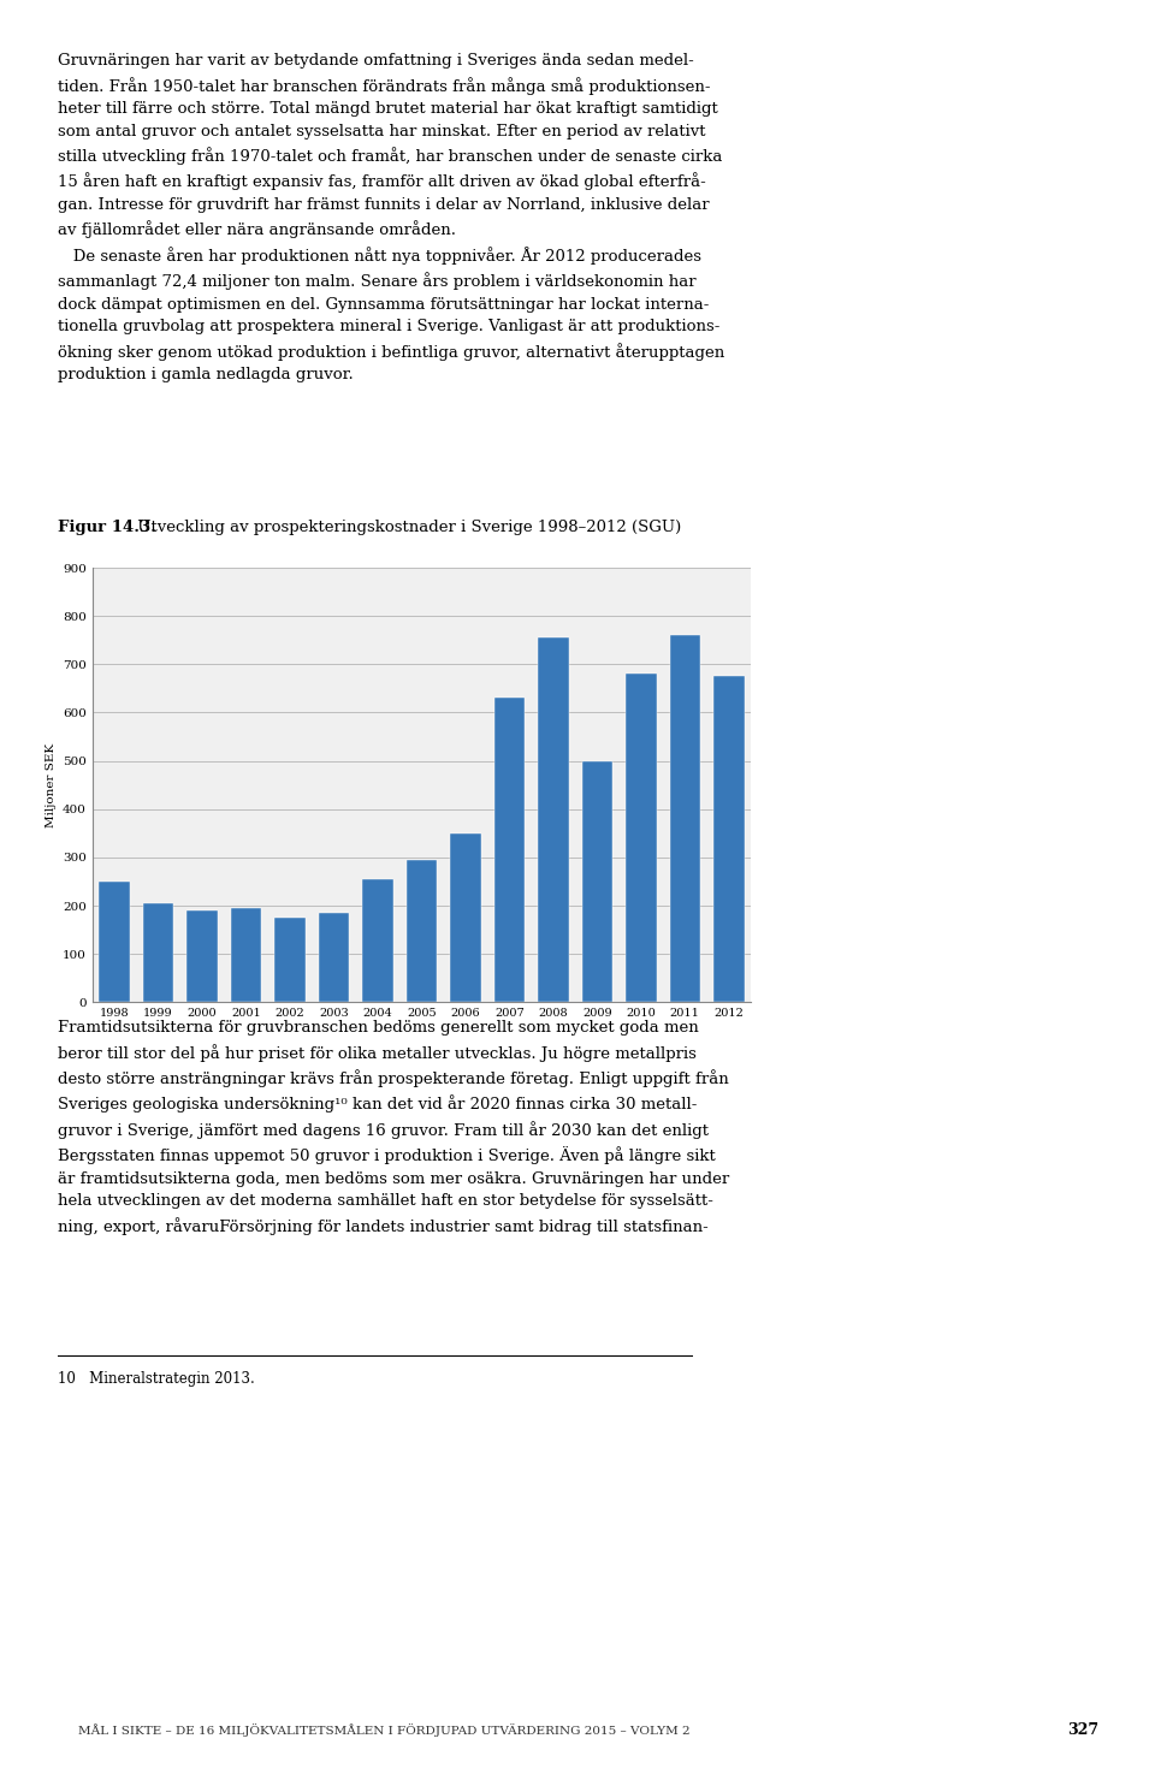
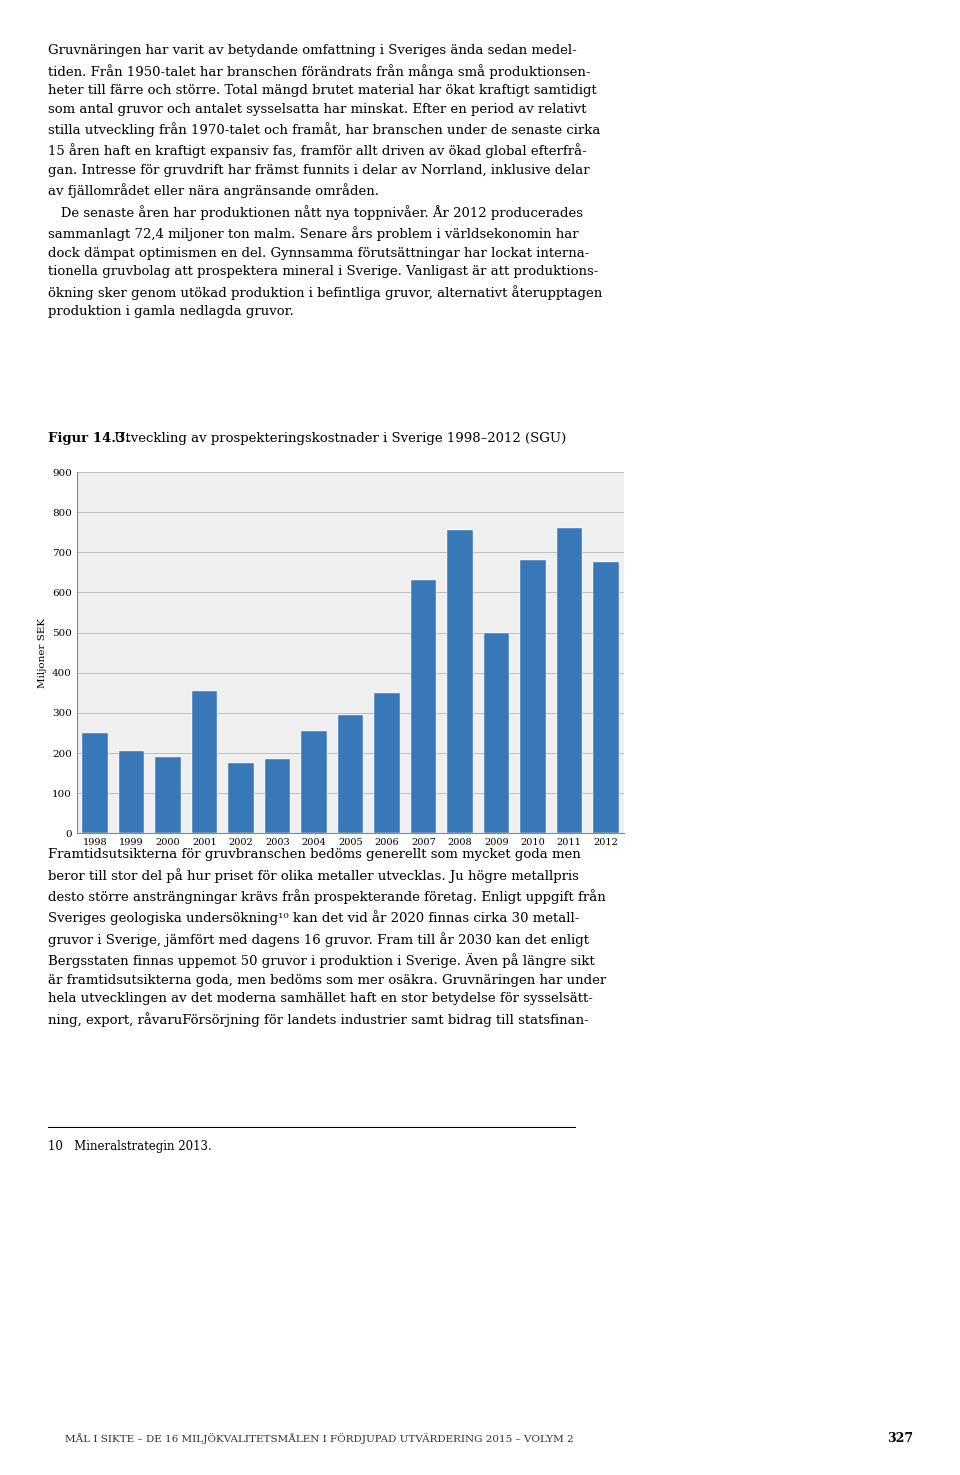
2001: 195 -> 355
